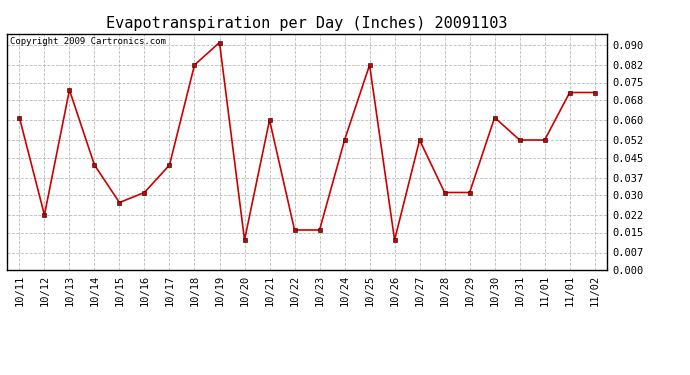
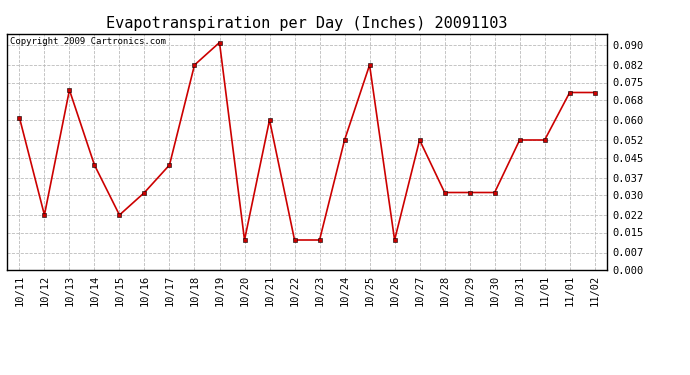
10/15: 0.027 -> 0.022
10/22: 0.016 -> 0.012
10/23: 0.016 -> 0.012
10/30: 0.061 -> 0.031
